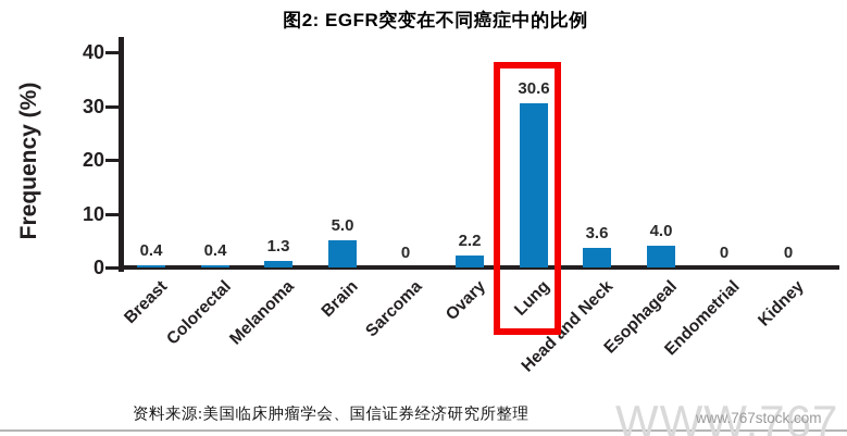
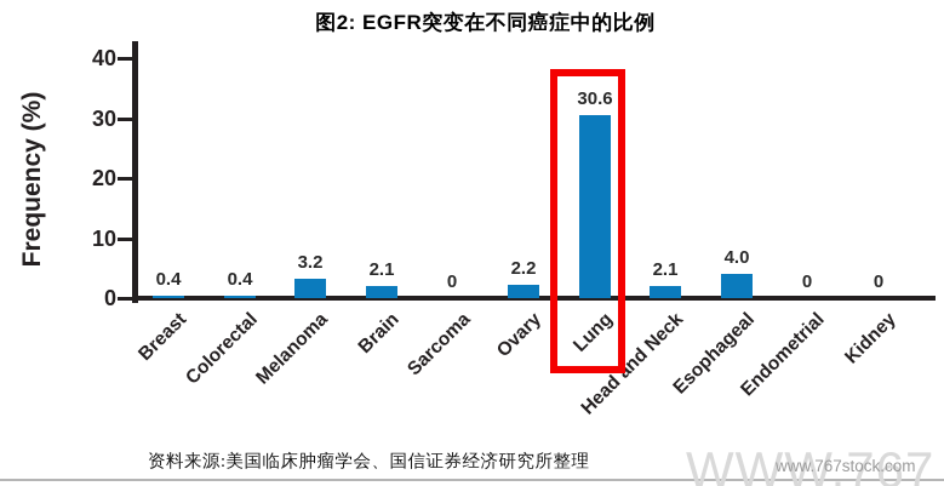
Melanoma: 1.3 -> 3.2
Brain: 5.0 -> 2.1
Head and Neck: 3.6 -> 2.1
